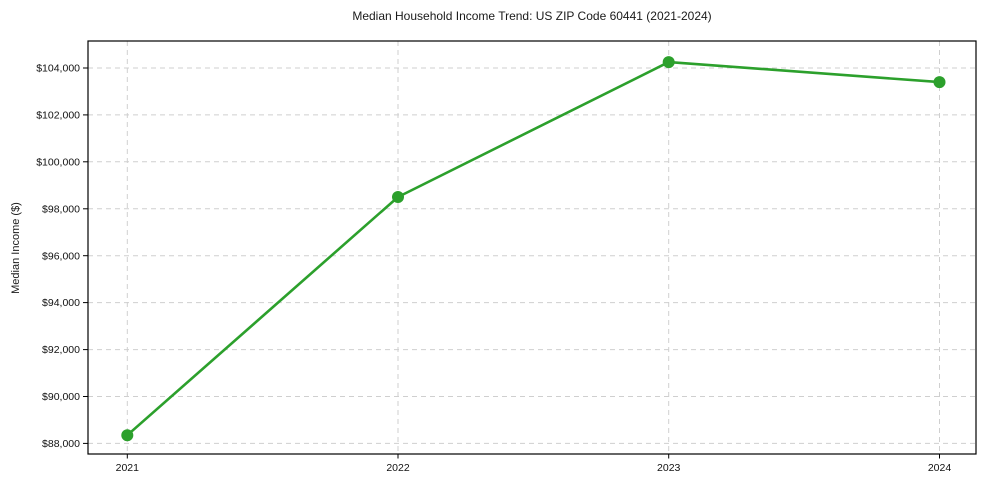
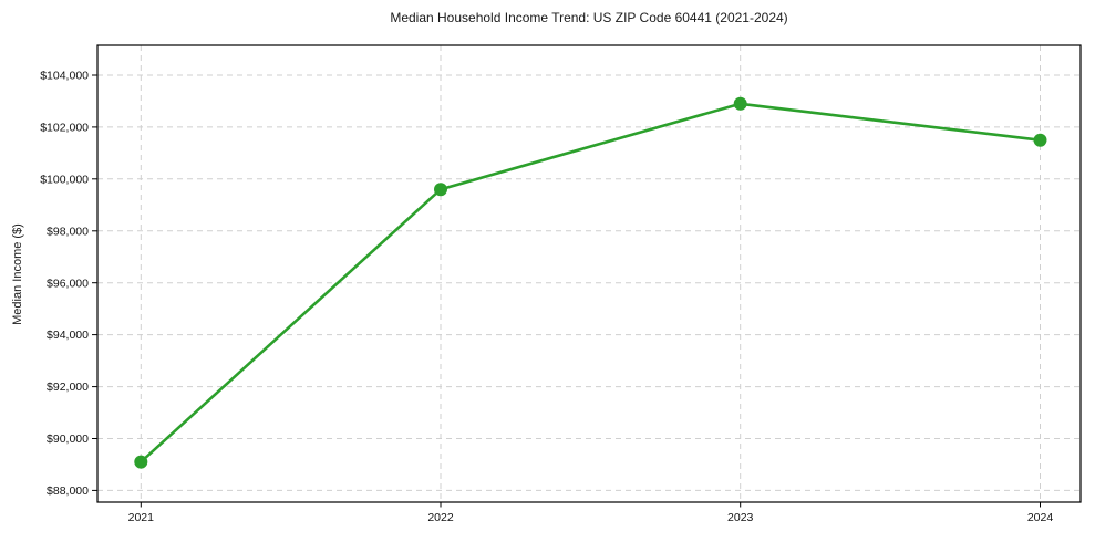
2021: $88400 -> $89100
2022: $98500 -> $99600
2023: $104200 -> $102900
2024: $103400 -> $101500
